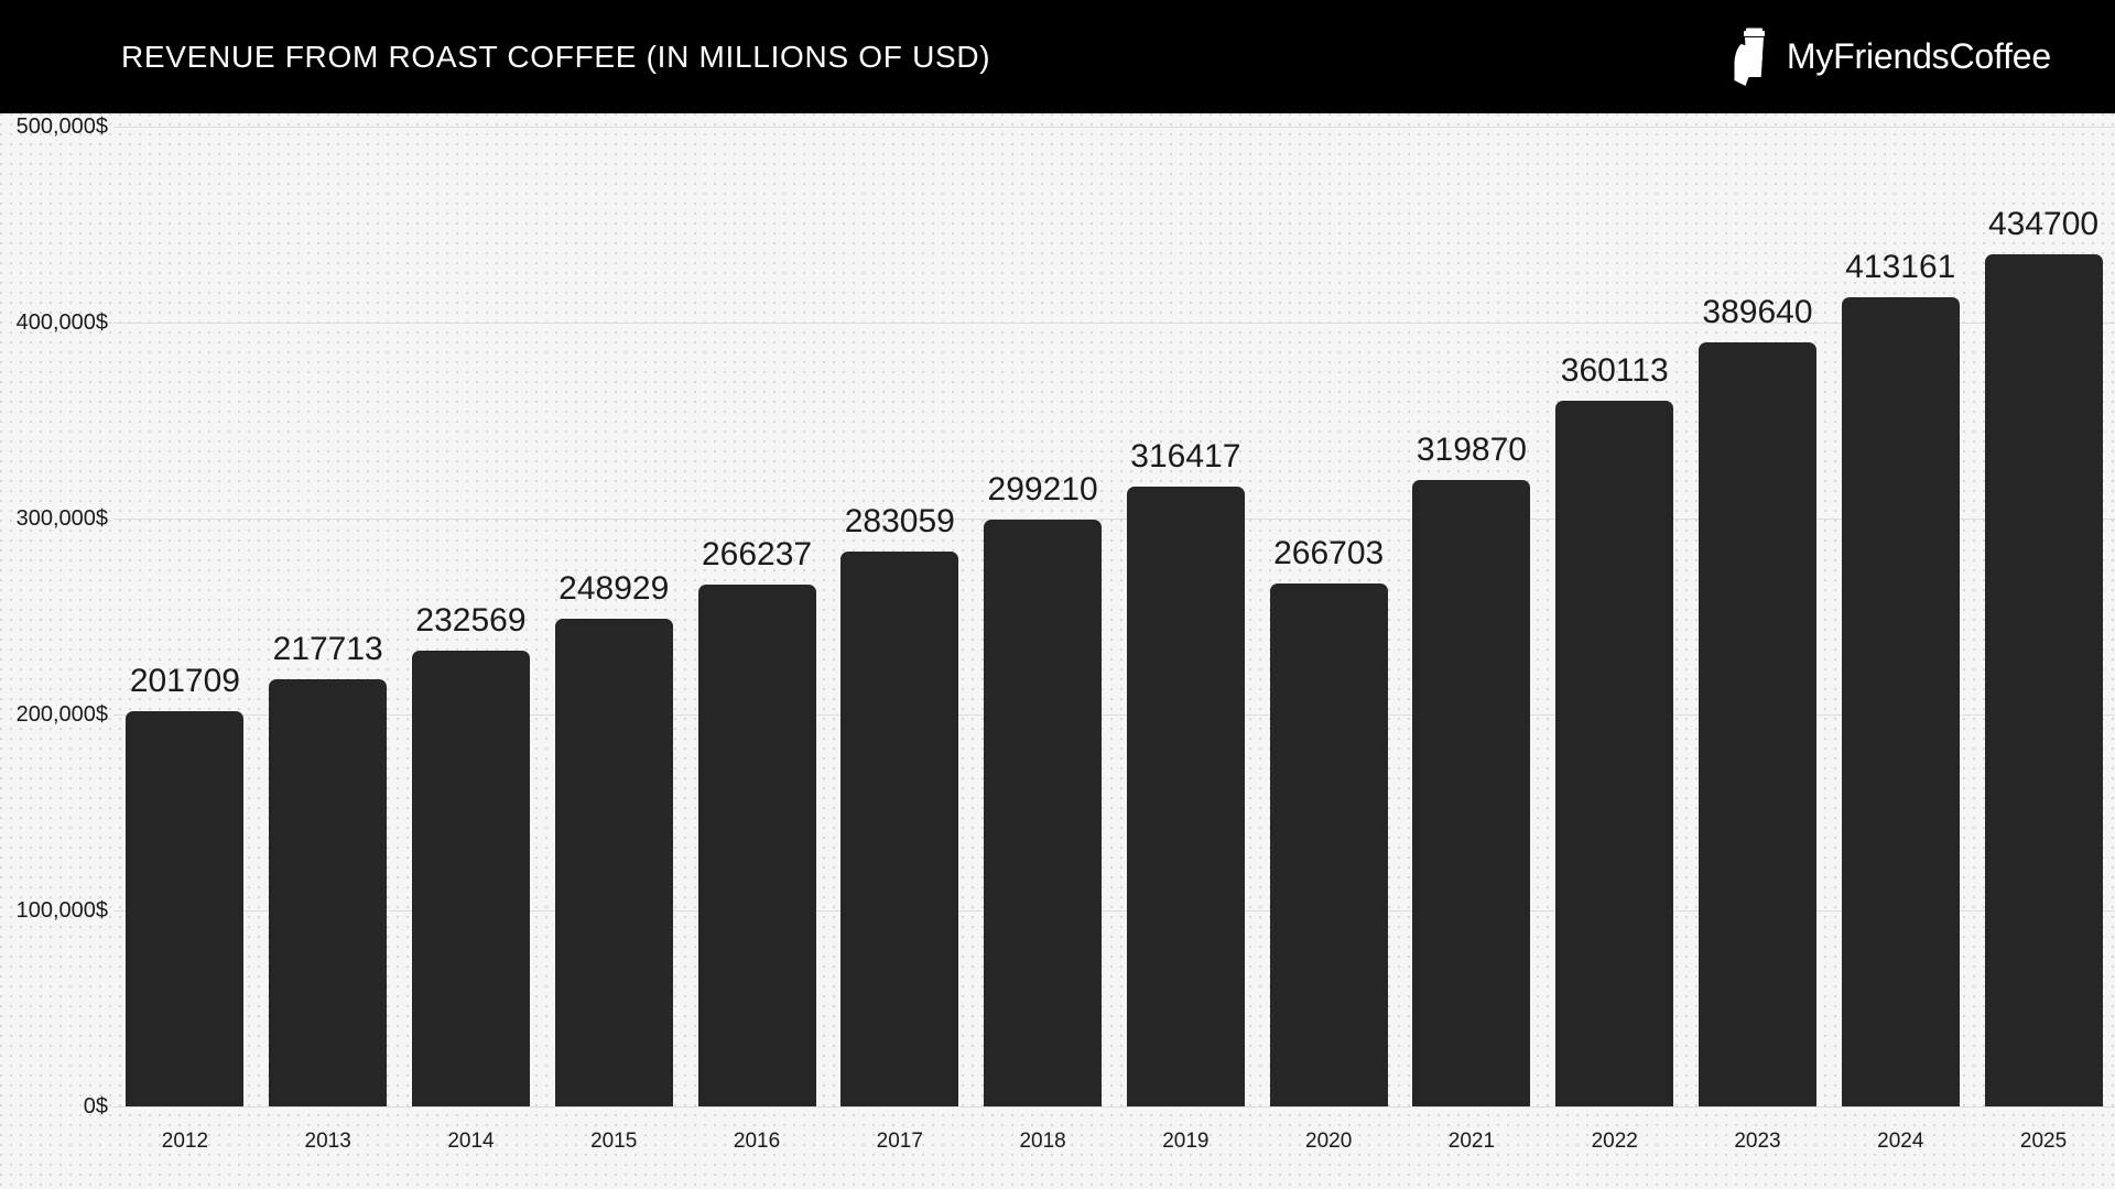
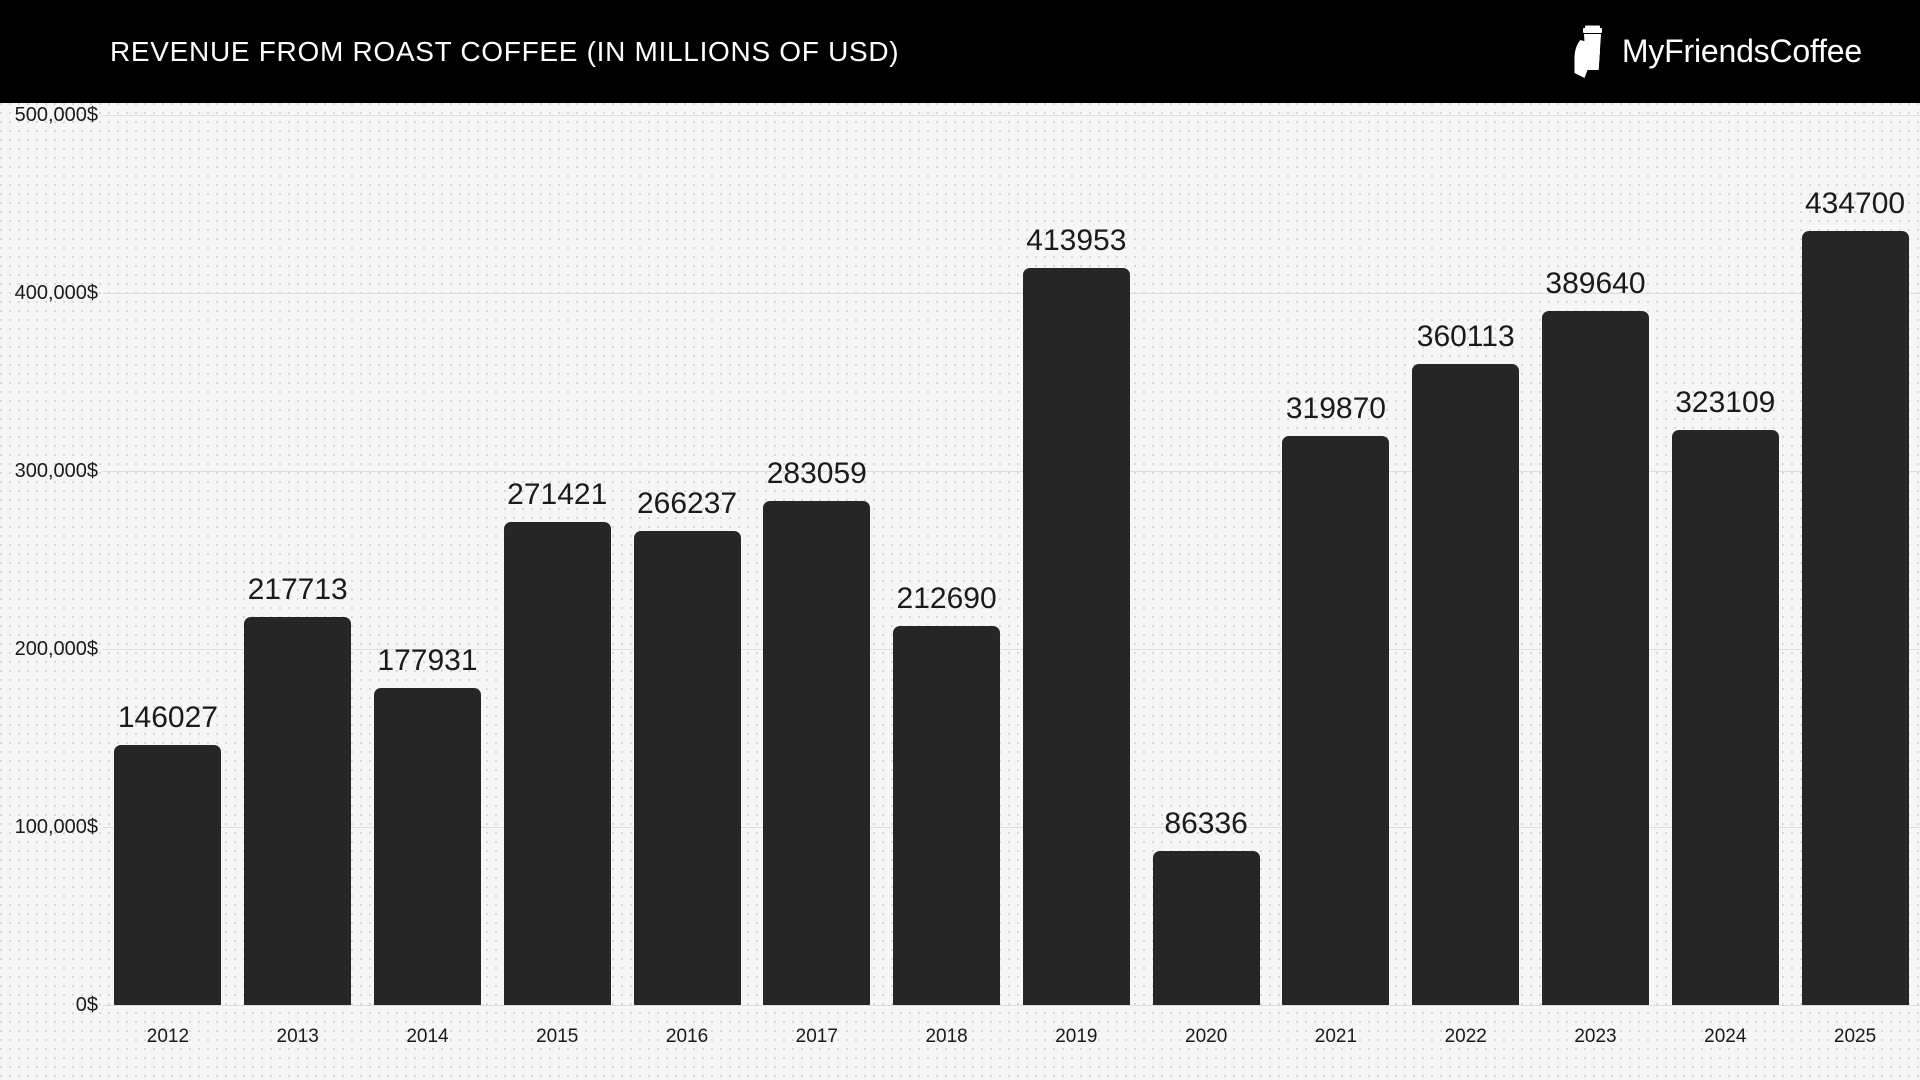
2012: 201709 -> 146027
2014: 232569 -> 177931
2015: 248929 -> 271421
2018: 299210 -> 212690
2019: 316417 -> 413953
2020: 266703 -> 86336
2024: 413161 -> 323109
